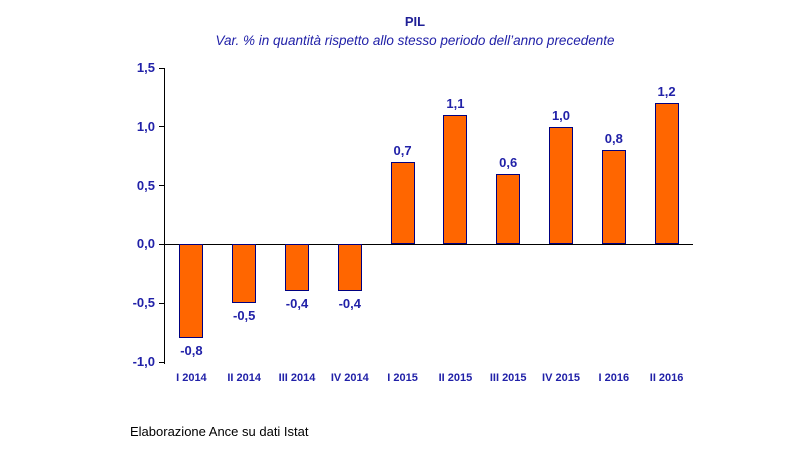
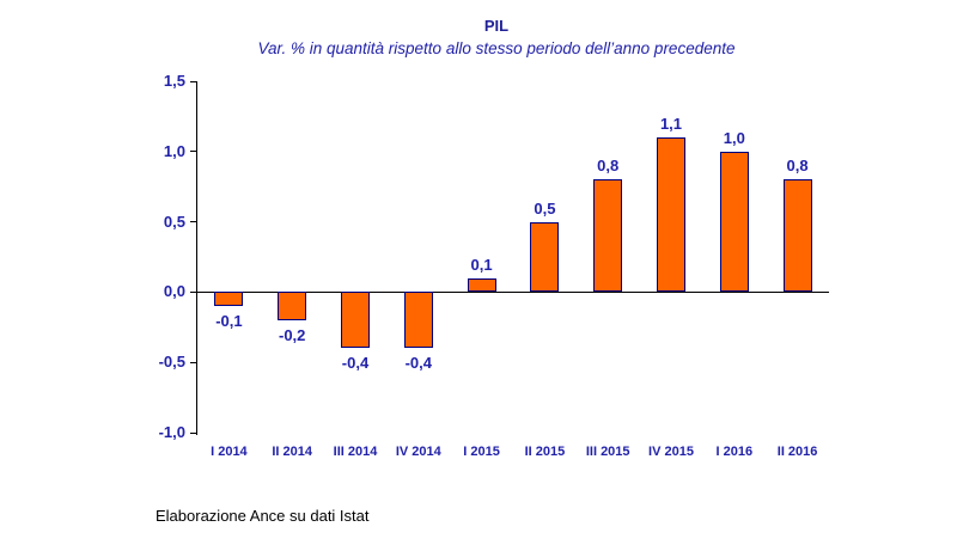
I 2014: -0,8 -> -0,1
II 2014: -0,5 -> -0,2
I 2015: 0,7 -> 0,1
II 2015: 1,1 -> 0,5
III 2015: 0,6 -> 0,8
IV 2015: 1,0 -> 1,1
I 2016: 0,8 -> 1,0
II 2016: 1,2 -> 0,8
